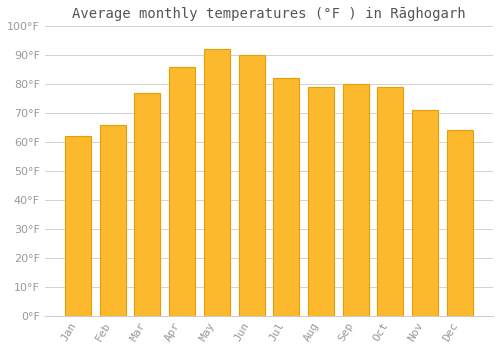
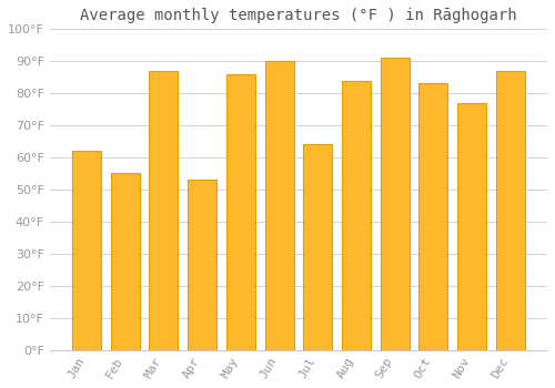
Feb: 66°F -> 55°F
Mar: 77°F -> 87°F
Apr: 86°F -> 53°F
May: 92°F -> 86°F
Jul: 82°F -> 64°F
Aug: 79°F -> 84°F
Sep: 80°F -> 91°F
Oct: 79°F -> 83°F
Nov: 71°F -> 77°F
Dec: 64°F -> 87°F
